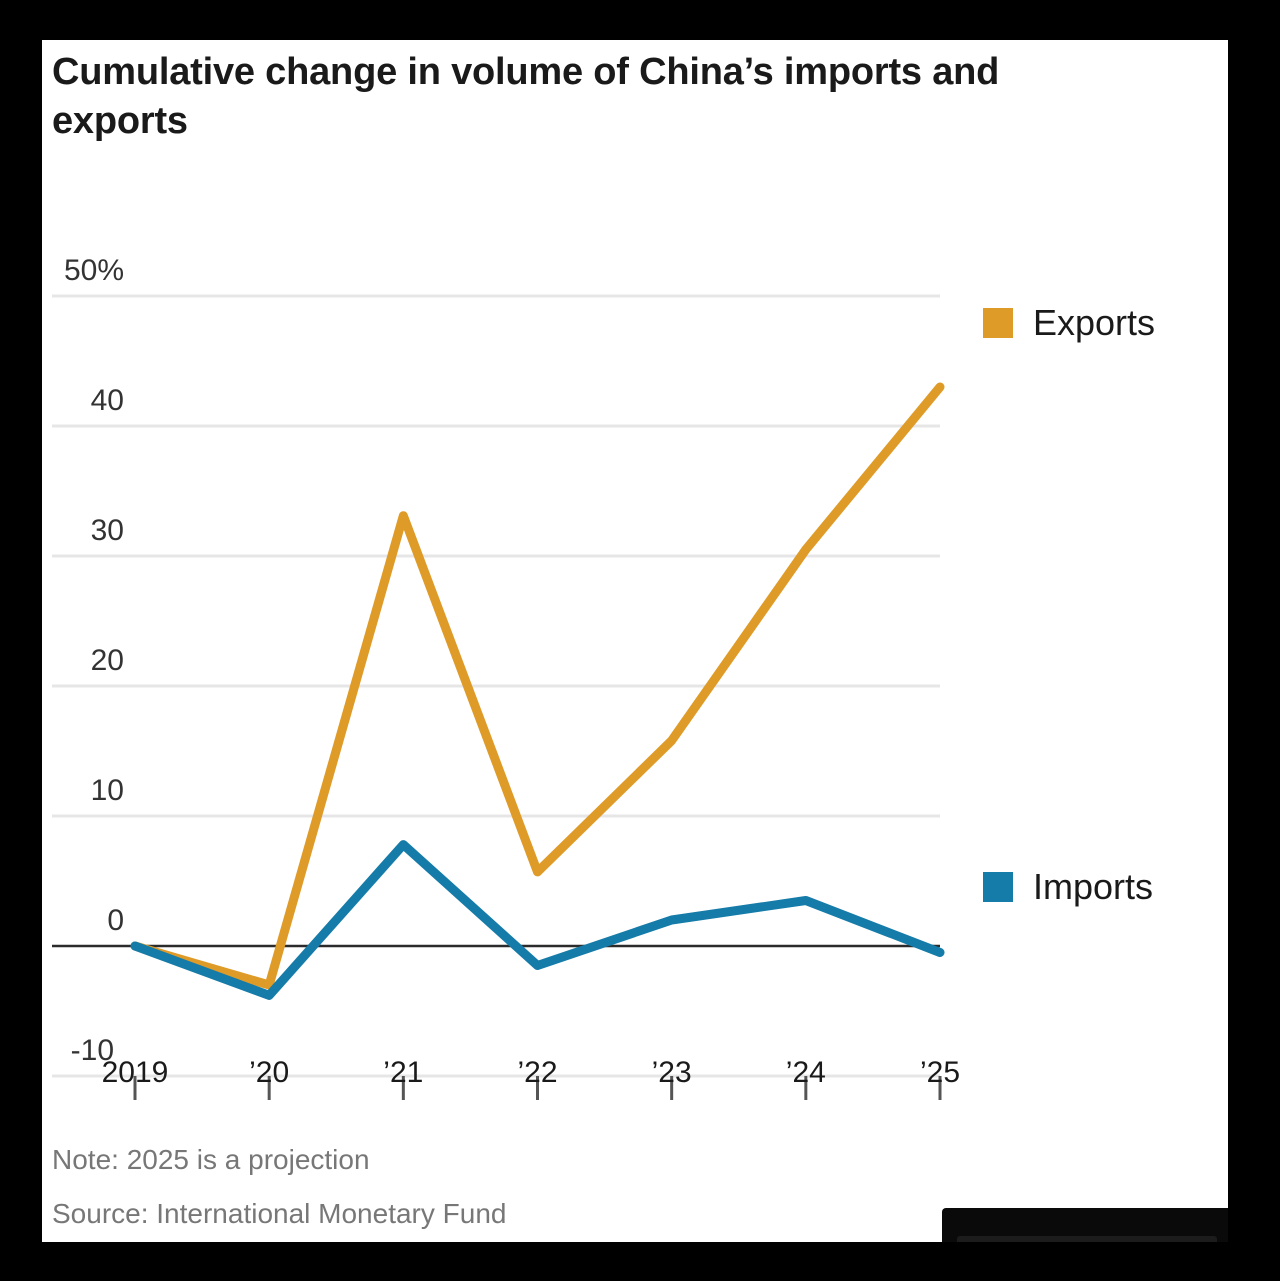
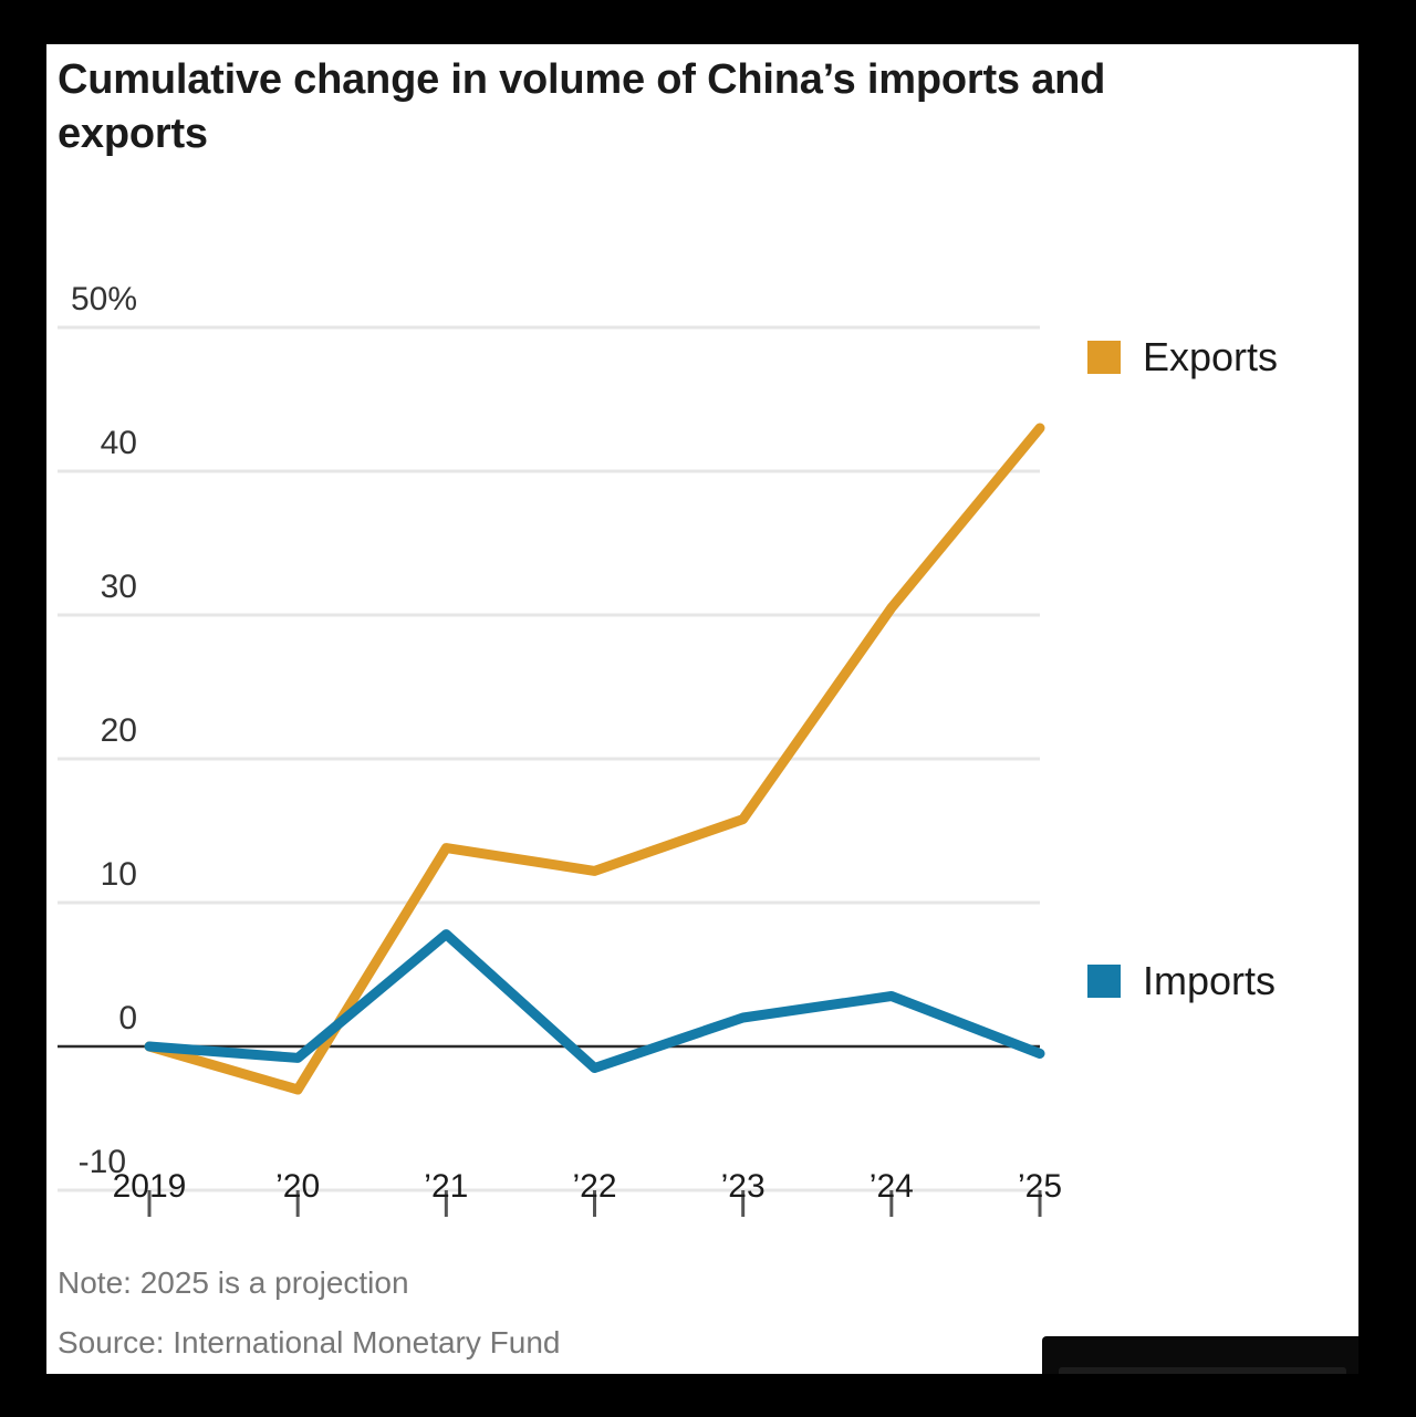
Imports/’20: -3.8% -> -0.8%
Exports/’21: 33.1% -> 13.8%
Exports/’22: 5.7% -> 12.2%
